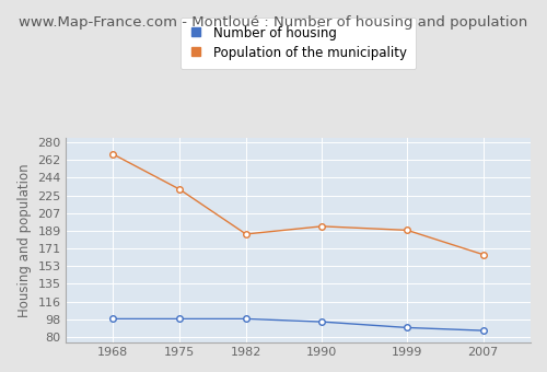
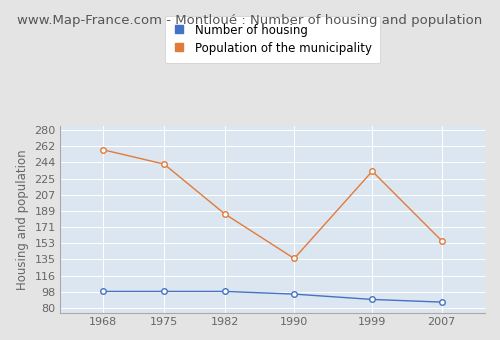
Population of the municipality/1968: 268 -> 258
Population of the municipality/1975: 232 -> 242
Population of the municipality/1990: 194 -> 136
Population of the municipality/1999: 190 -> 234
Population of the municipality/2007: 165 -> 156
